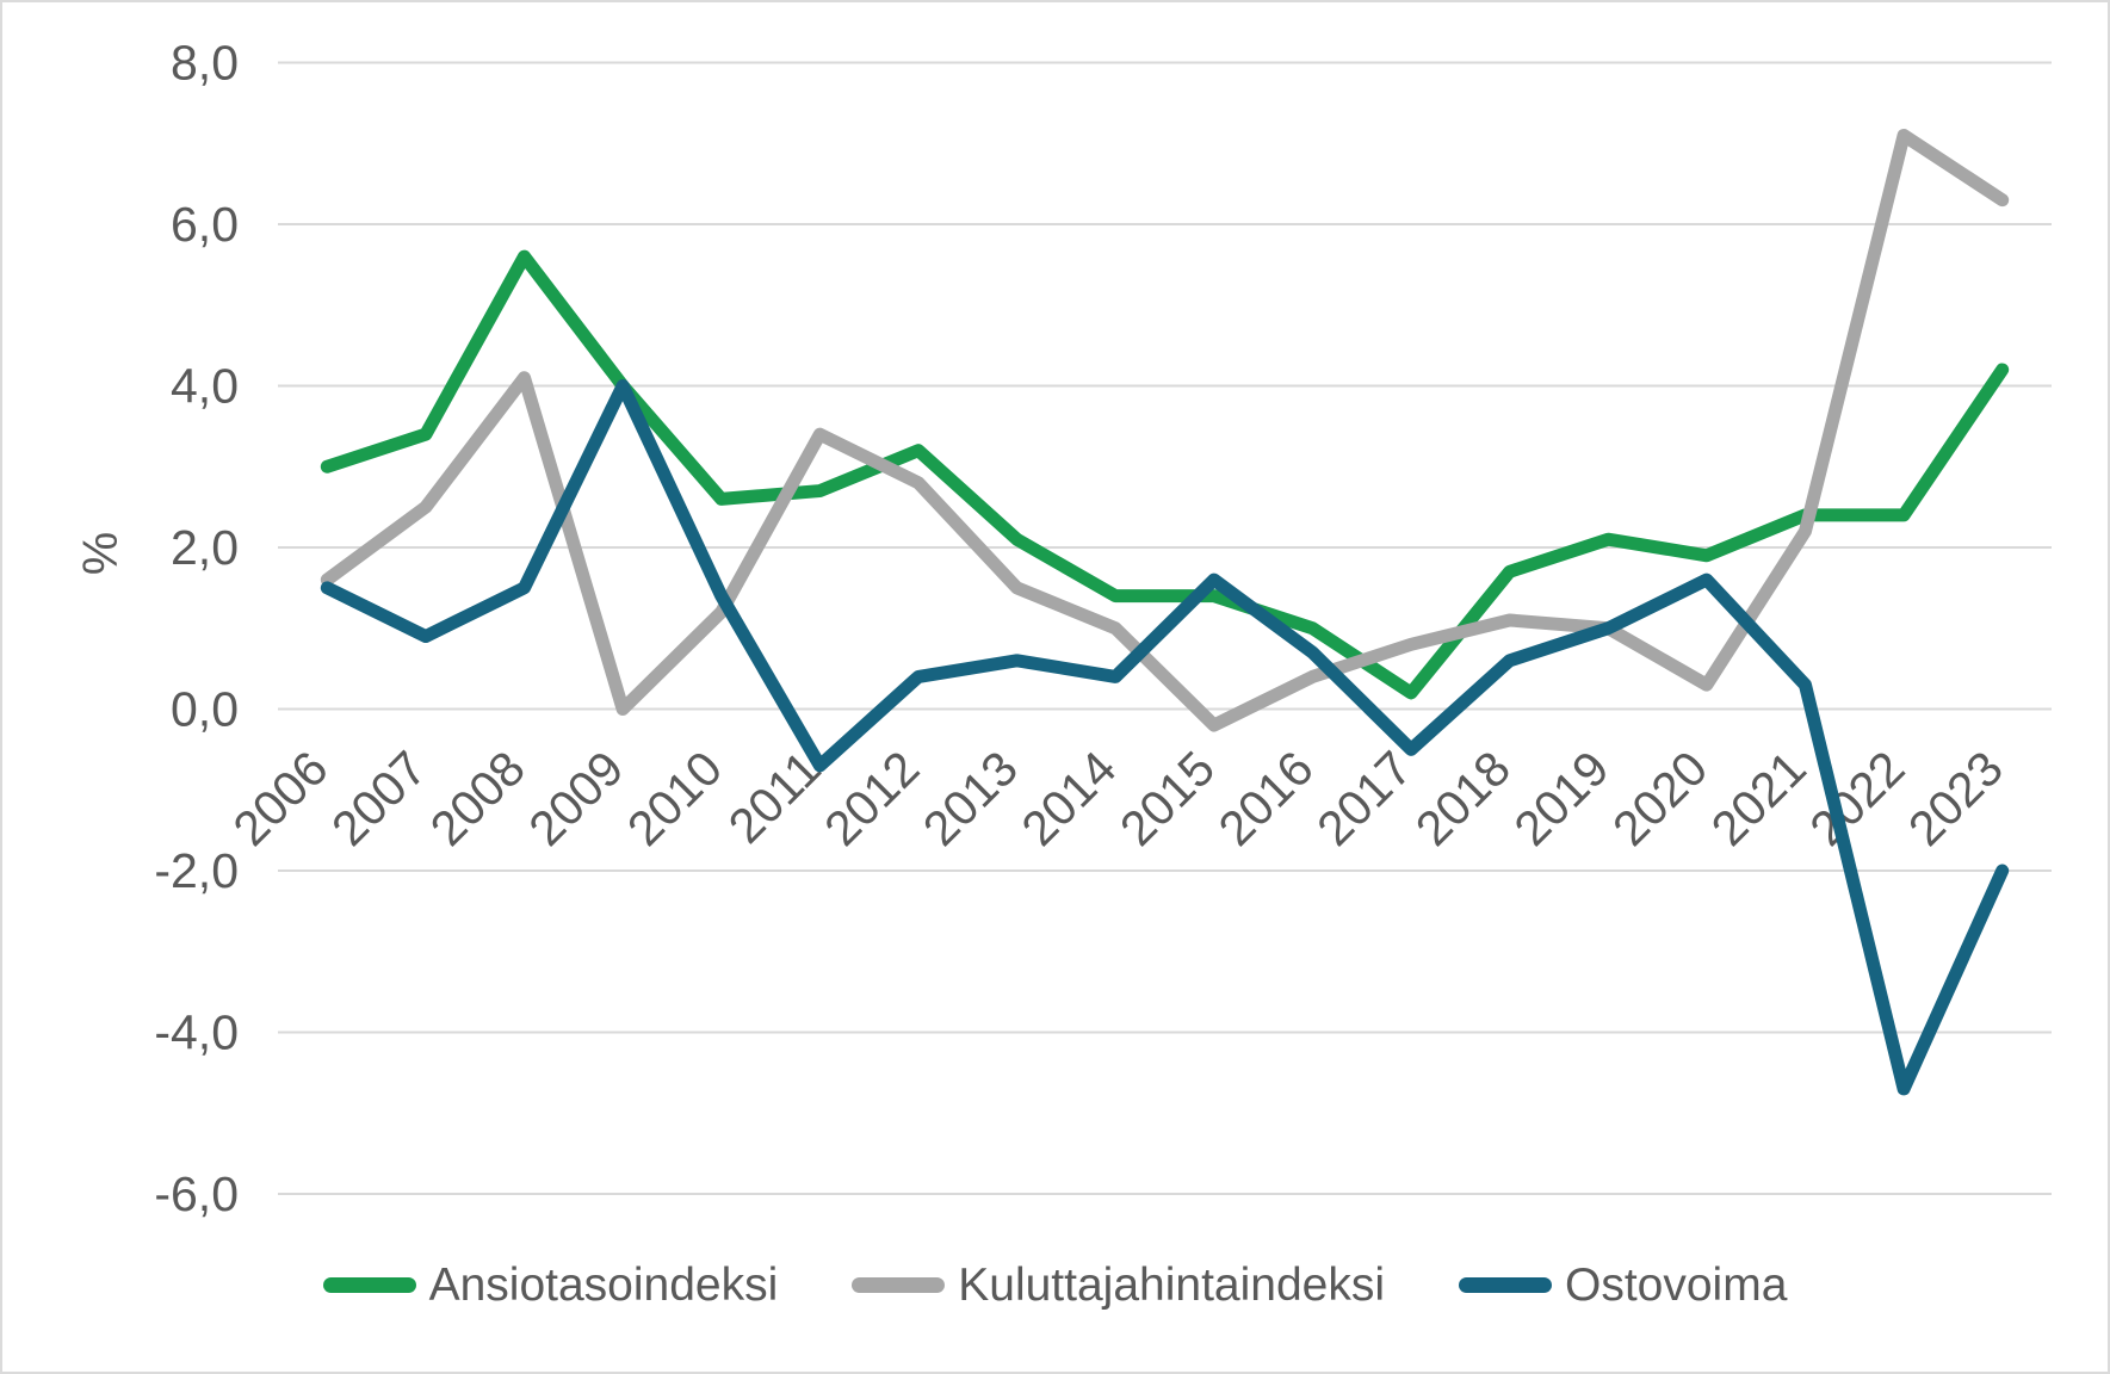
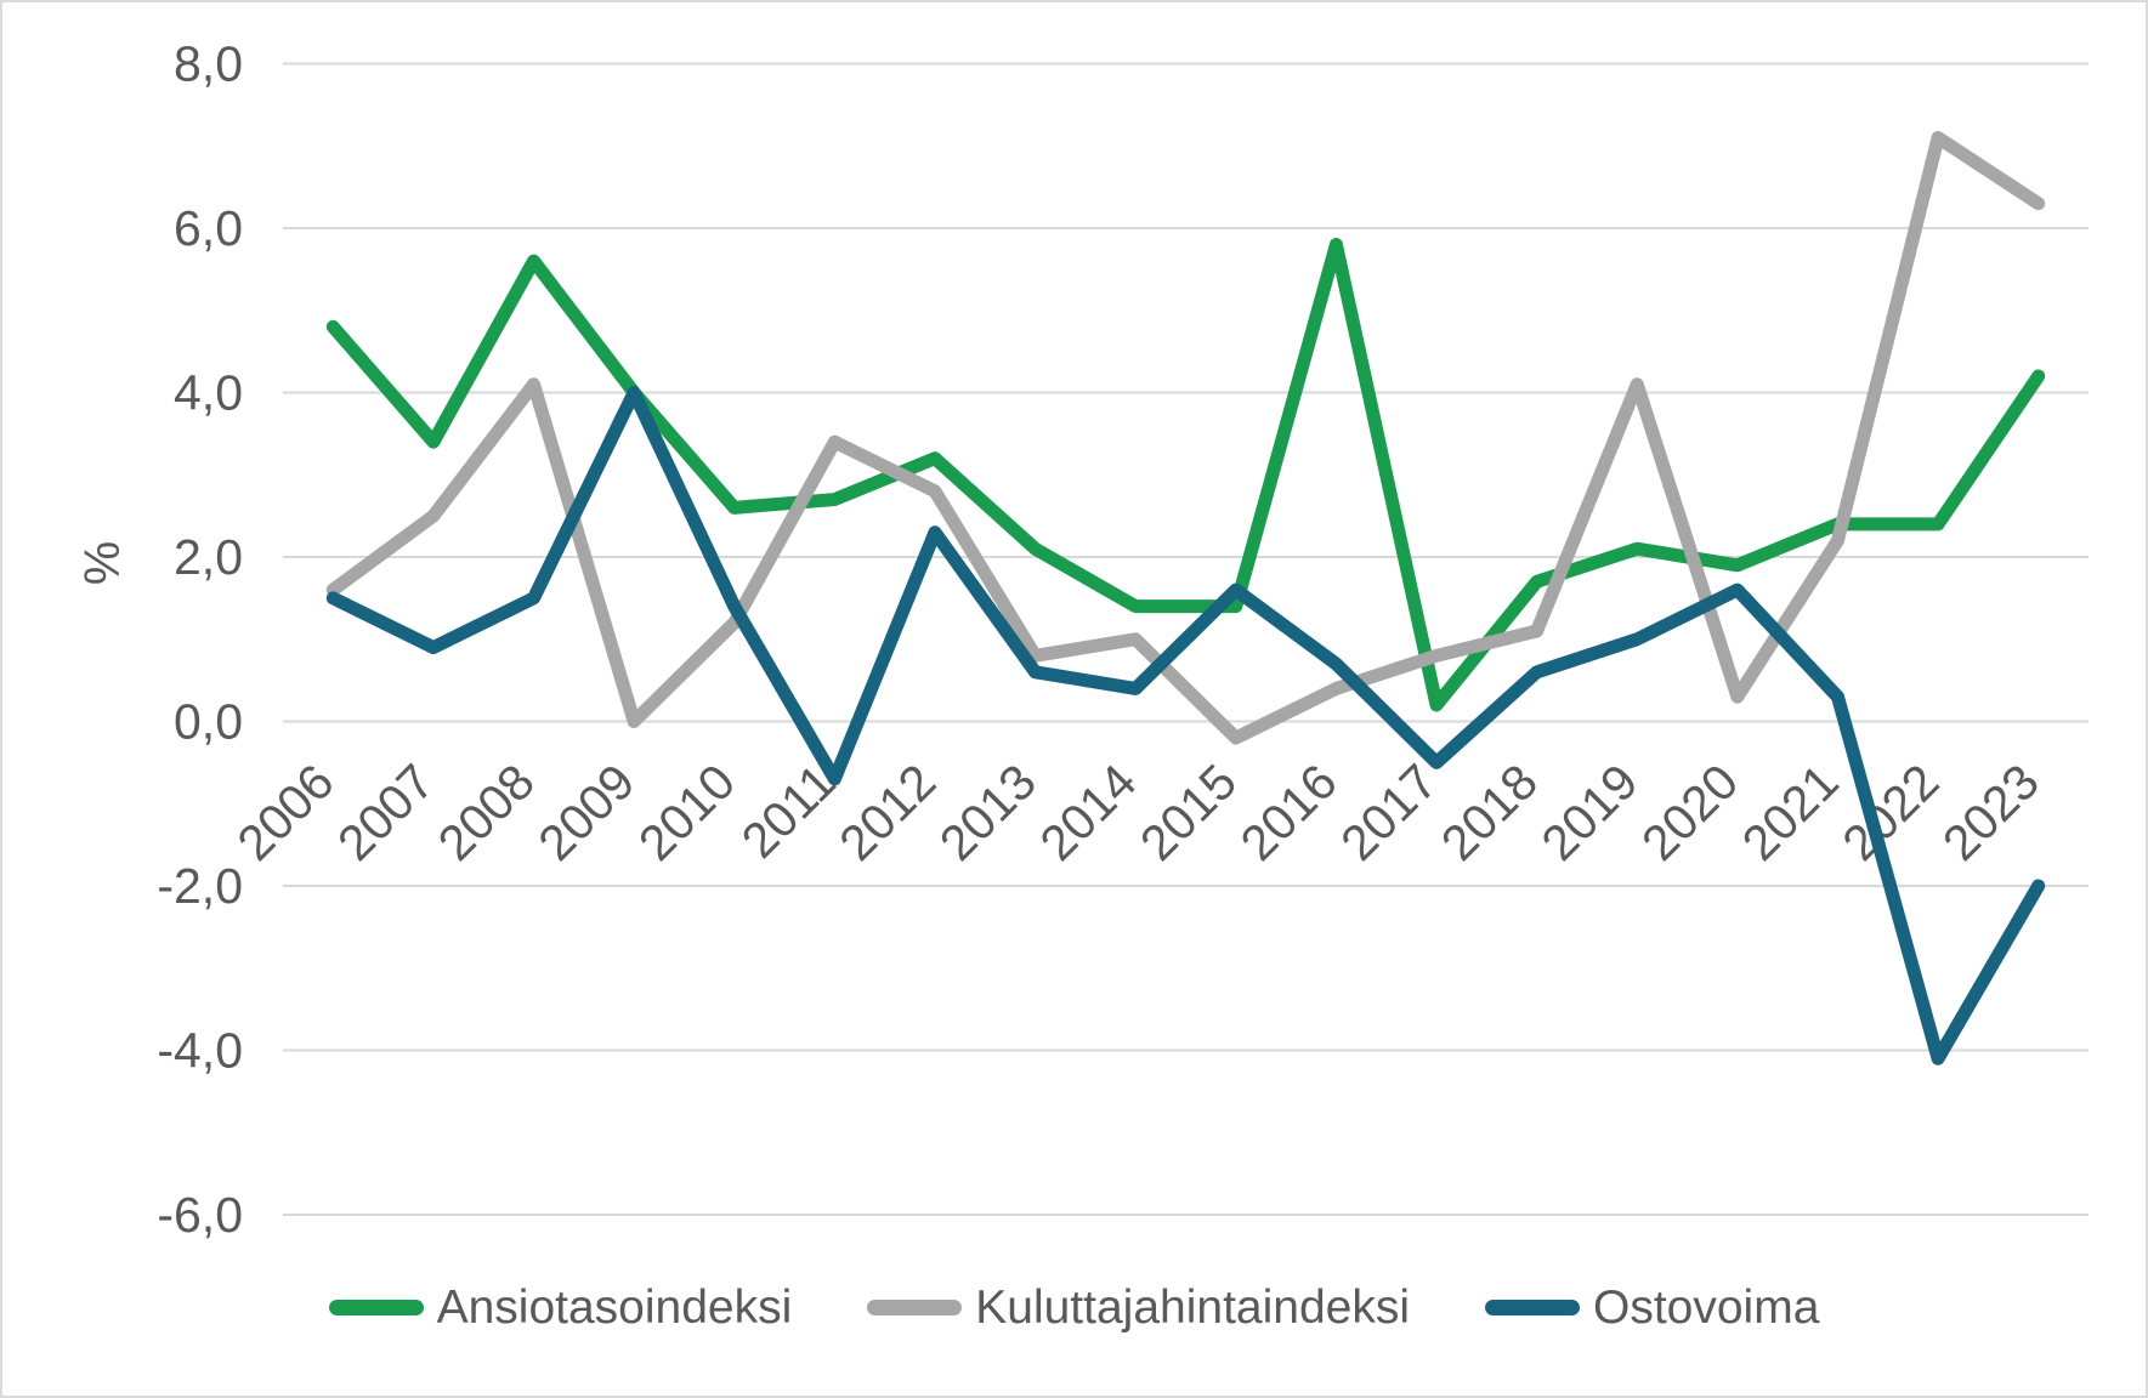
Ansiotasoindeksi/2006: 3,0 -> 4,8
Ostovoima/2012: 0,4 -> 2,3
Kuluttajahintaindeksi/2013: 1,5 -> 0,8
Ansiotasoindeksi/2016: 1,0 -> 5,8
Kuluttajahintaindeksi/2019: 1,0 -> 4,1
Ostovoima/2022: -4,7 -> -4,1
